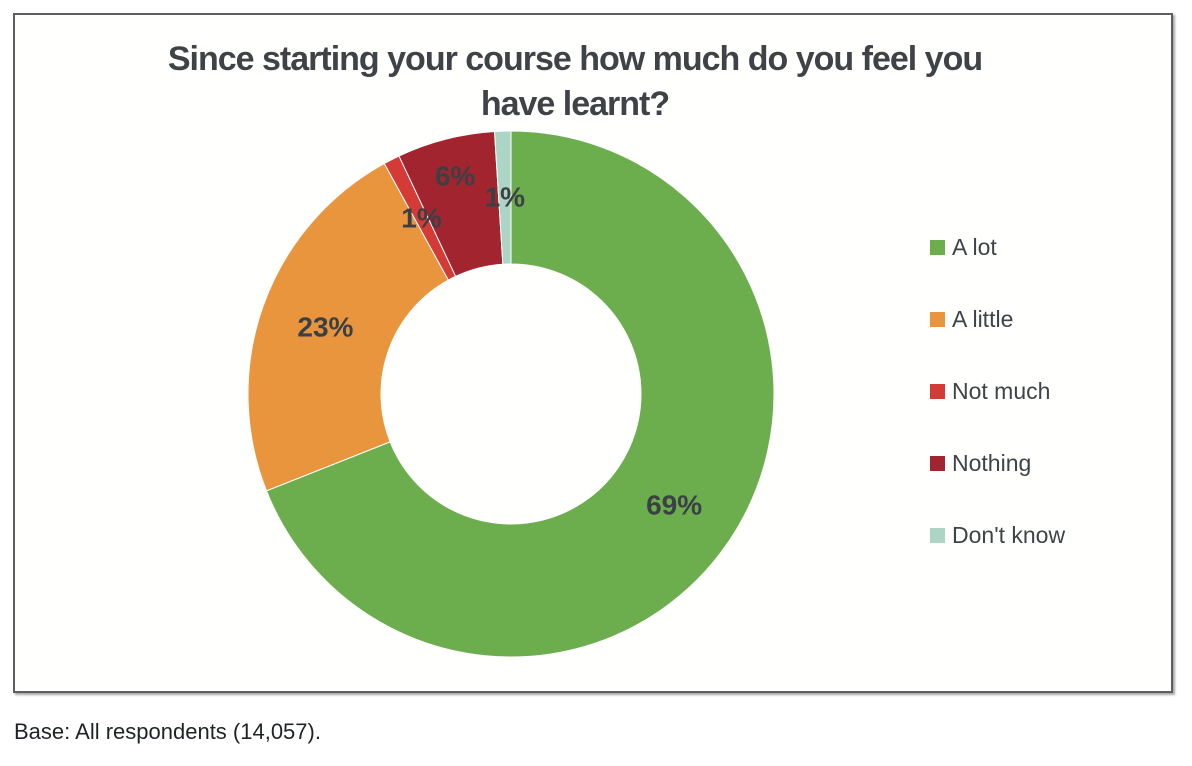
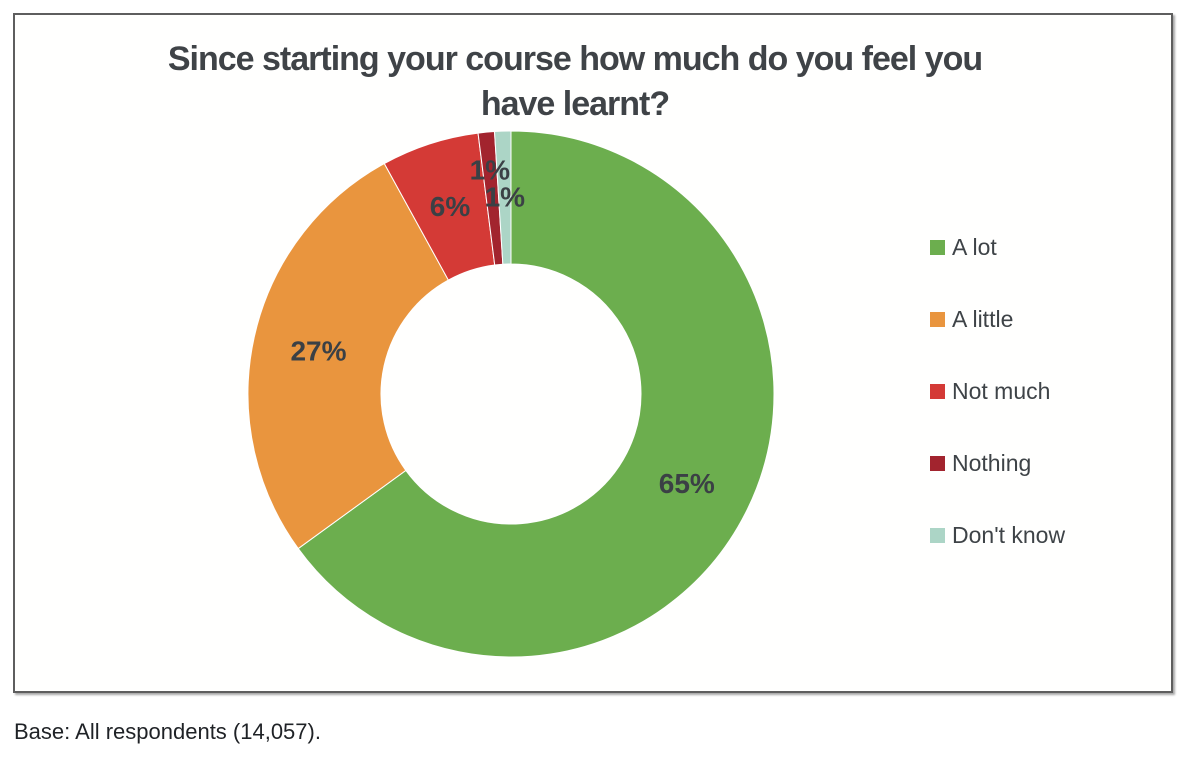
A lot: 69% -> 65%
A little: 23% -> 27%
Not much: 1% -> 6%
Nothing: 6% -> 1%
